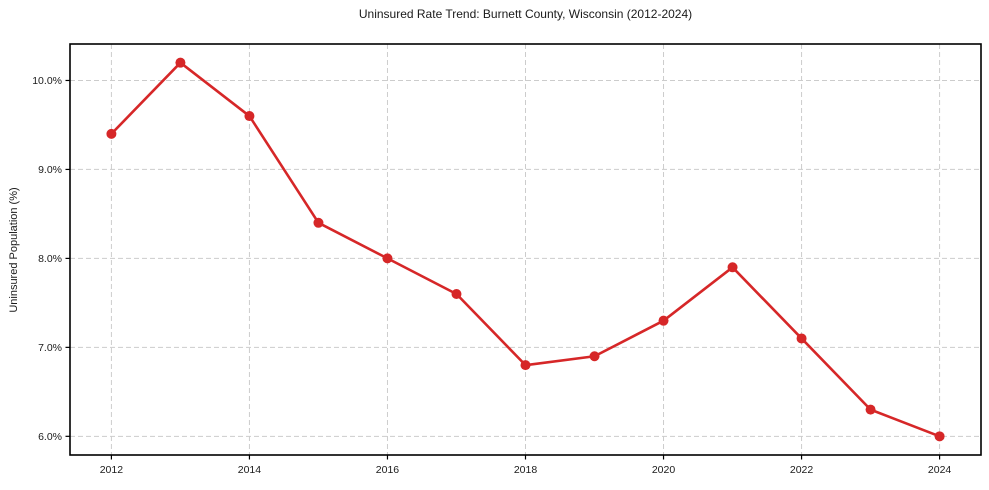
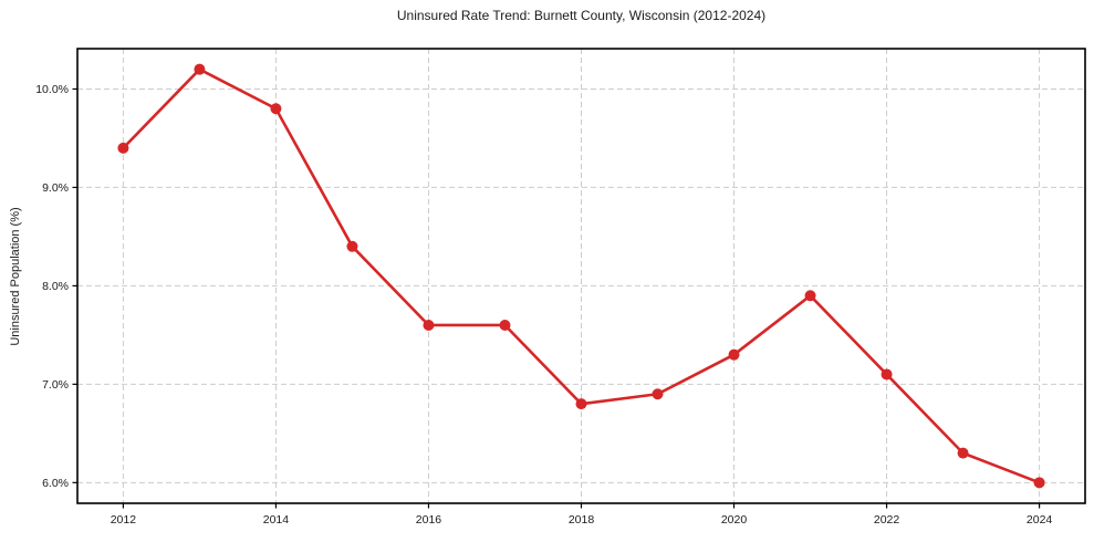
2014: 9.6% -> 9.8%
2016: 8.0% -> 7.6%
